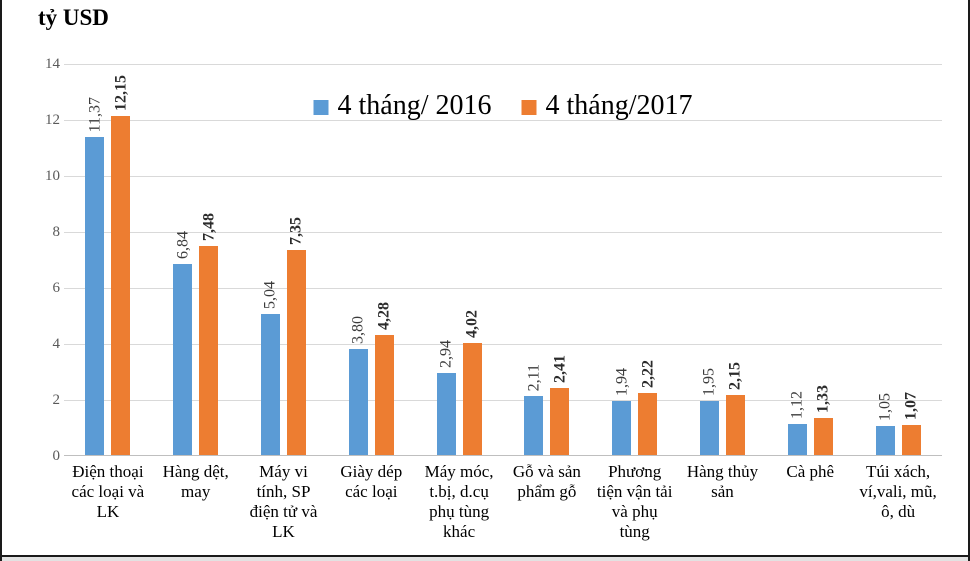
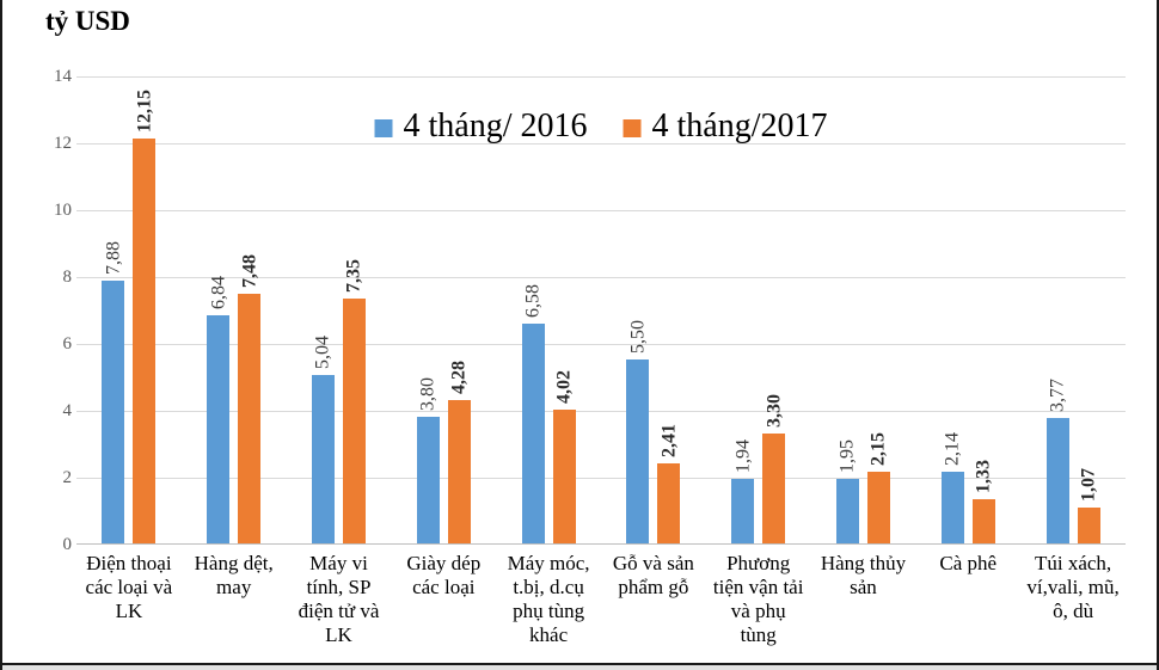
4 tháng/ 2016/Điện thoại các loại và LK: 11,37 -> 7,88
4 tháng/ 2016/Máy móc, t.bị, d.cụ phụ tùng khác: 2,94 -> 6,58
4 tháng/ 2016/Gỗ và sản phẩm gỗ: 2,11 -> 5,50
4 tháng/2017/Phương tiện vận tải và phụ tùng: 2,22 -> 3,30
4 tháng/ 2016/Cà phê: 1,12 -> 2,14
4 tháng/ 2016/Túi xách, ví,vali, mũ, ô, dù: 1,05 -> 3,77
